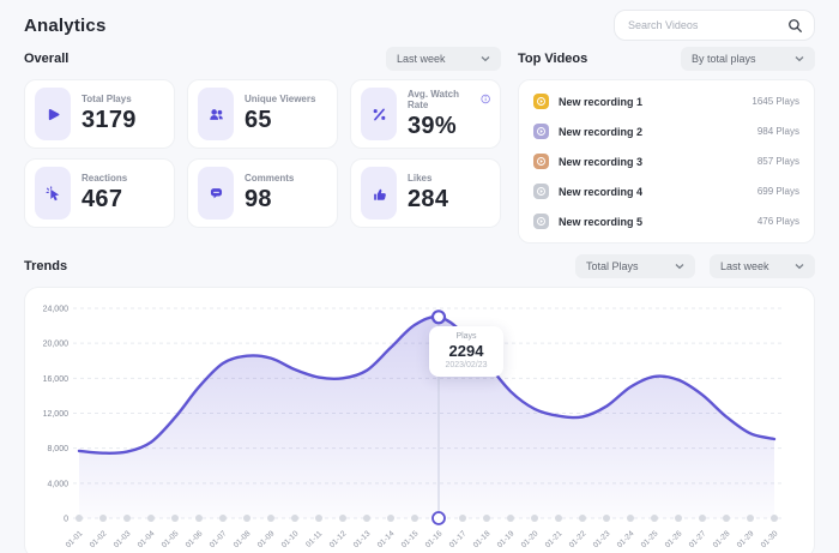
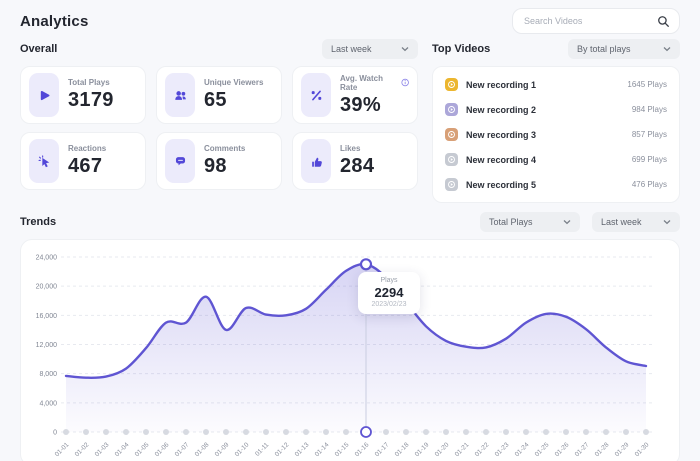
01-07: 18000 -> 15000
01-09: 18000 -> 14000
